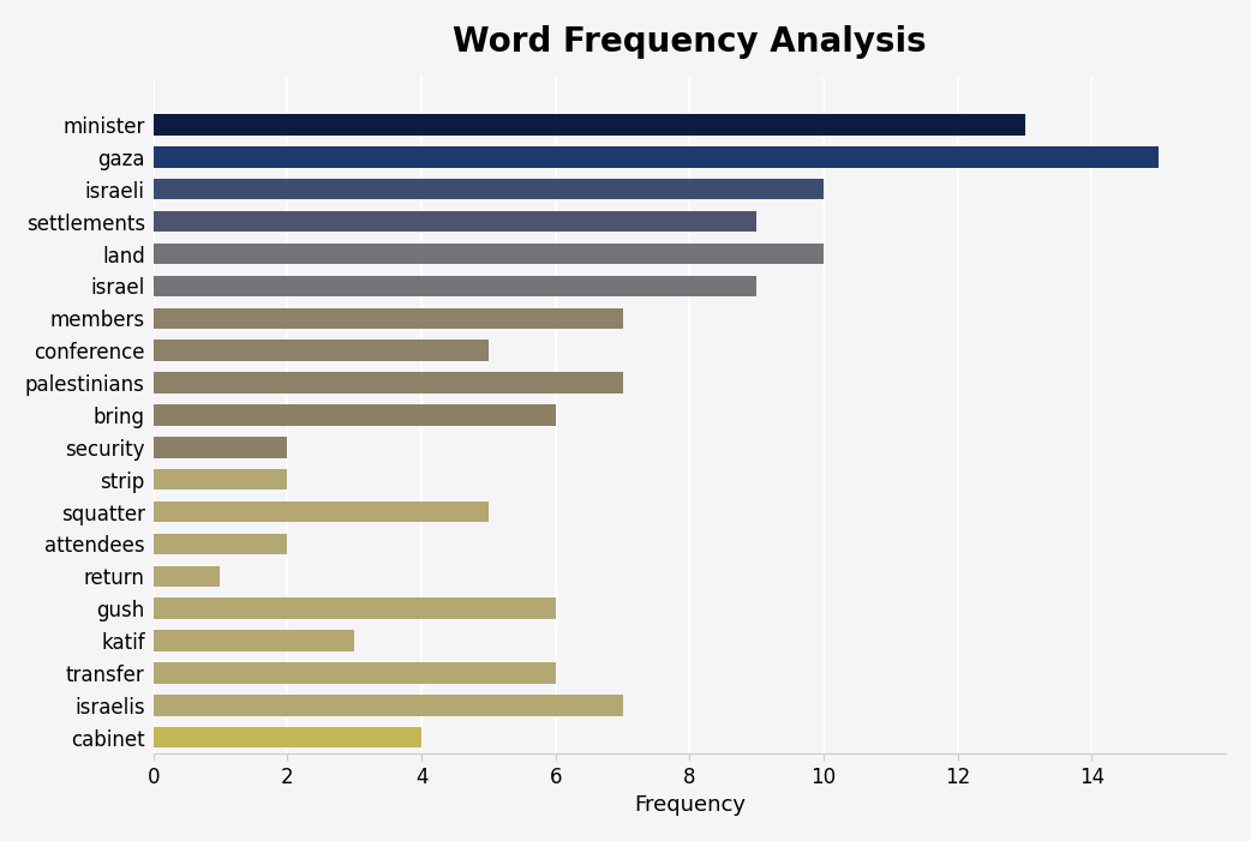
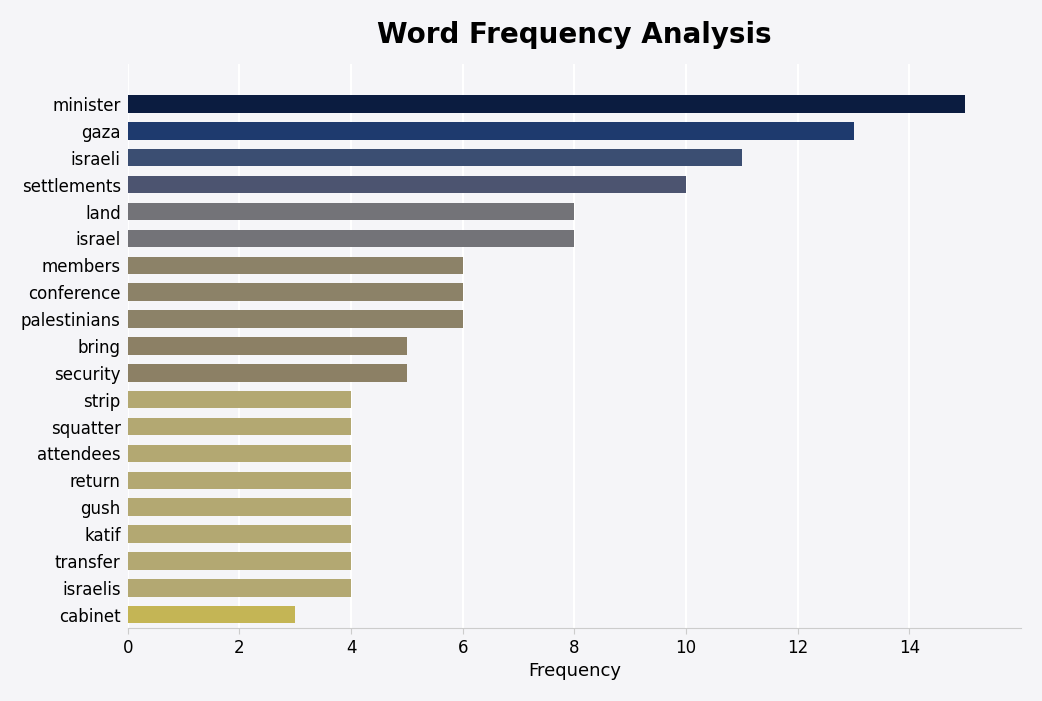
minister: 13 -> 15
gaza: 15 -> 13
israeli: 10 -> 11
settlements: 9 -> 10
land: 10 -> 8
israel: 9 -> 8
members: 7 -> 6
conference: 5 -> 6
palestinians: 7 -> 6
bring: 6 -> 5
security: 2 -> 5
strip: 2 -> 4
squatter: 5 -> 4
attendees: 2 -> 4
return: 1 -> 4
gush: 6 -> 4
katif: 3 -> 4
transfer: 6 -> 4
israelis: 7 -> 4
cabinet: 4 -> 3
